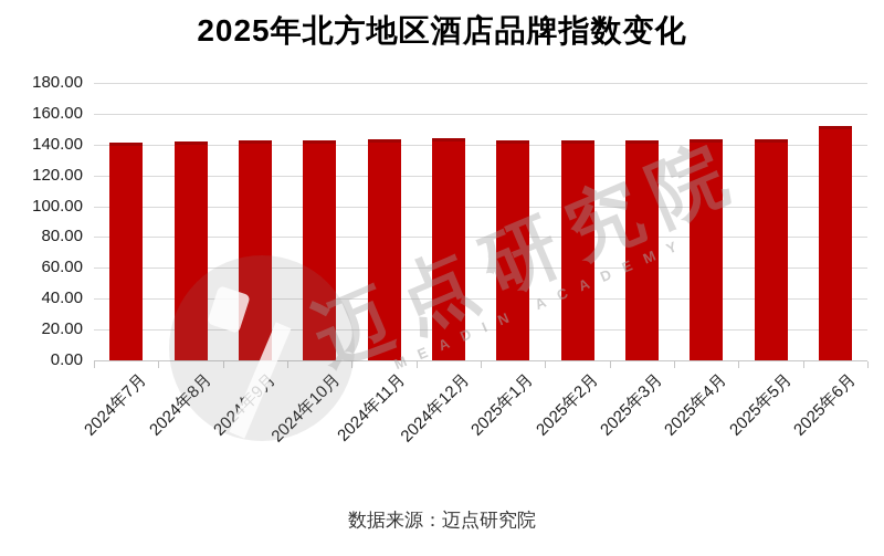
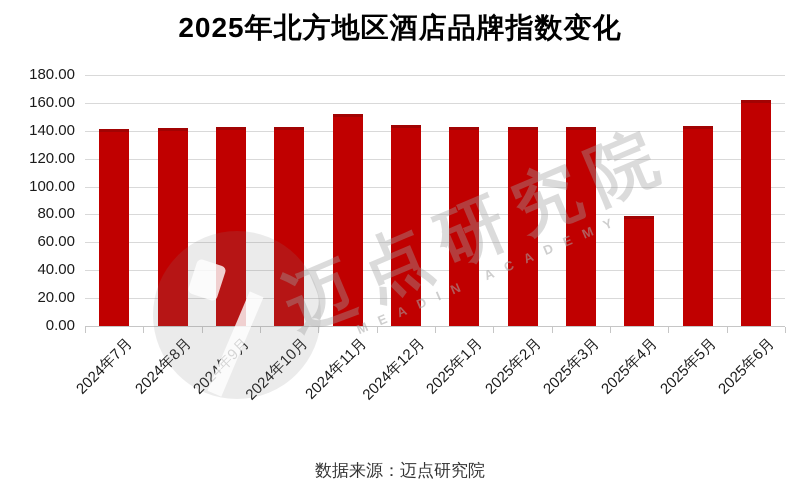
2024年11月: 143 -> 152
2025年4月: 143 -> 79
2025年6月: 152 -> 162
